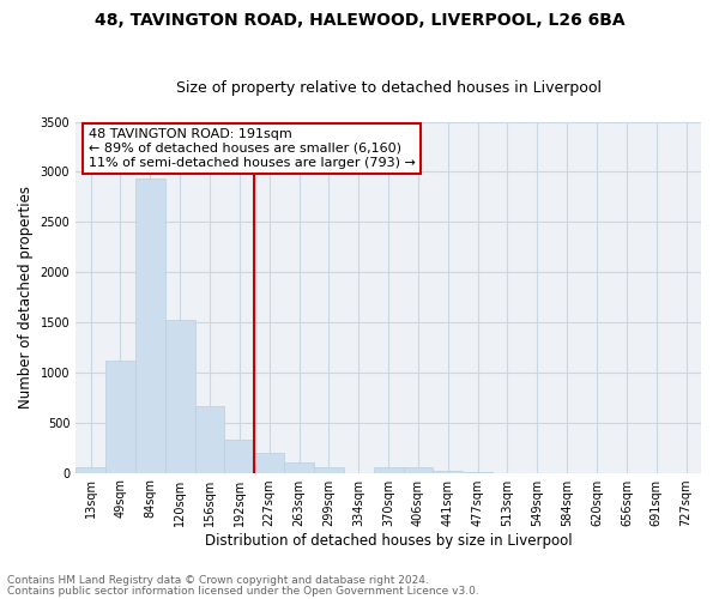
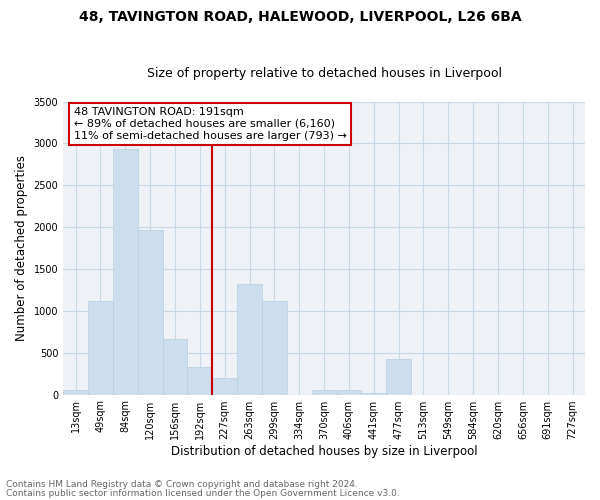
120sqm: 1520 -> 1960
263sqm: 100 -> 1320
299sqm: 50 -> 1120
477sqm: 10 -> 420
